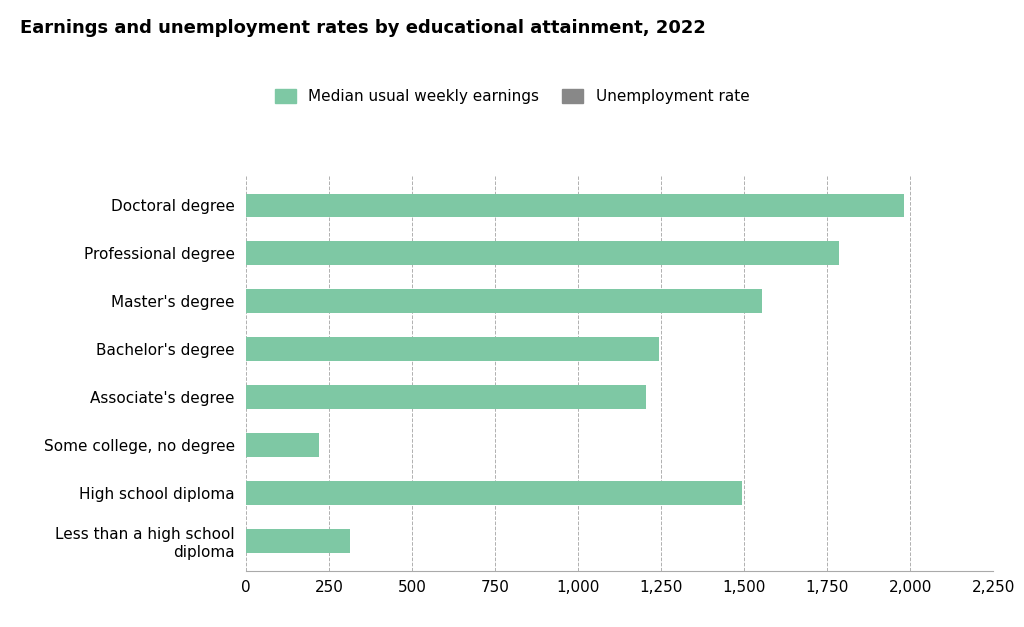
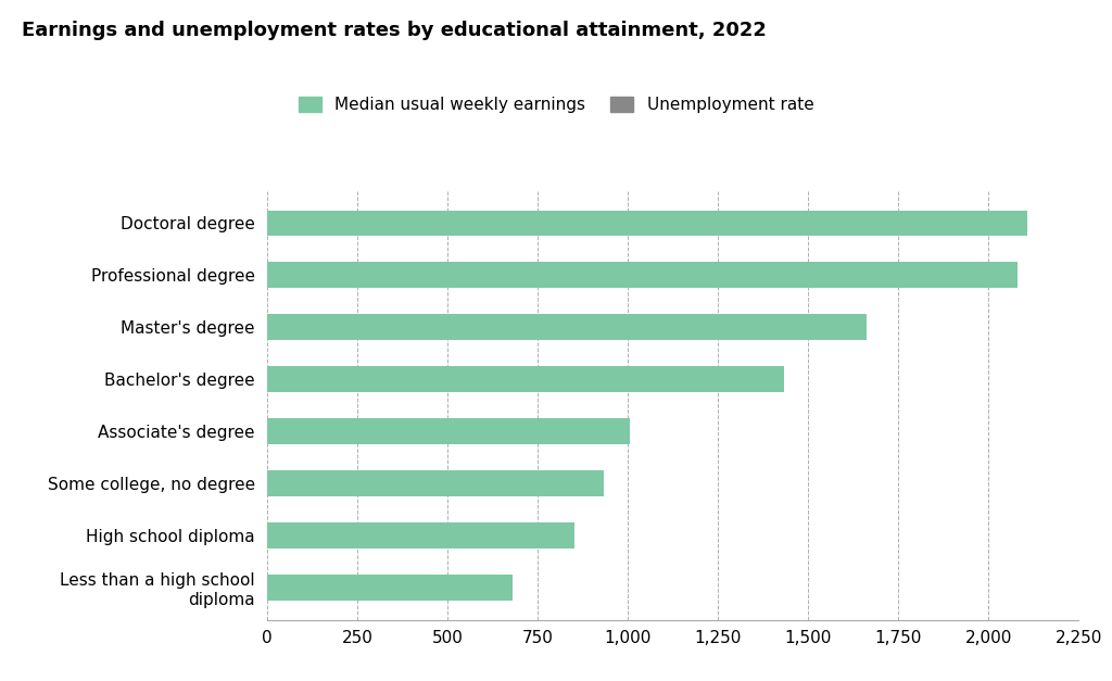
Doctoral degree: 1,980 -> 2,109
Professional degree: 1,785 -> 2,080
Master's degree: 1,555 -> 1,661
Bachelor's degree: 1,245 -> 1,432
Associate's degree: 1,205 -> 1,005
Some college, no degree: 220 -> 935
High school diploma: 1,495 -> 853
Less than a high school diploma: 315 -> 682
